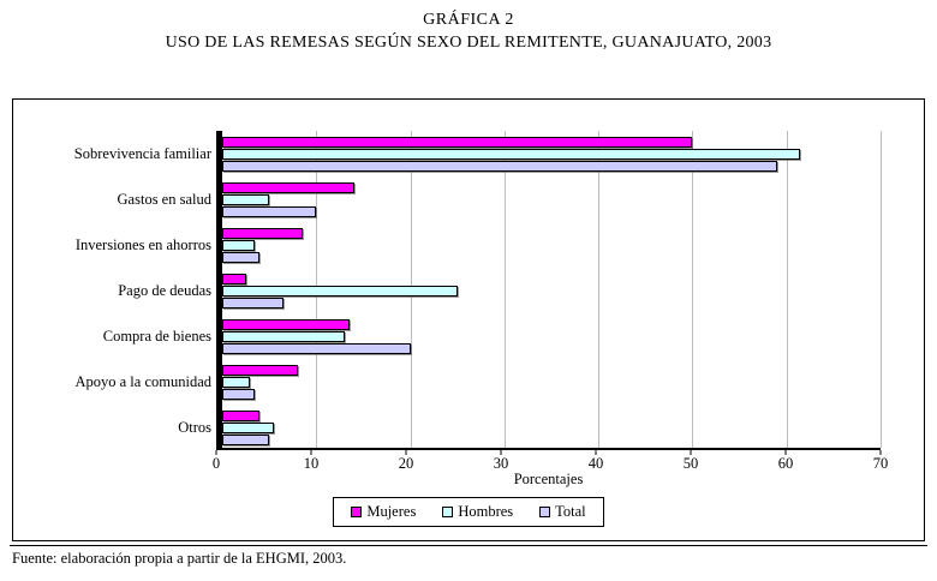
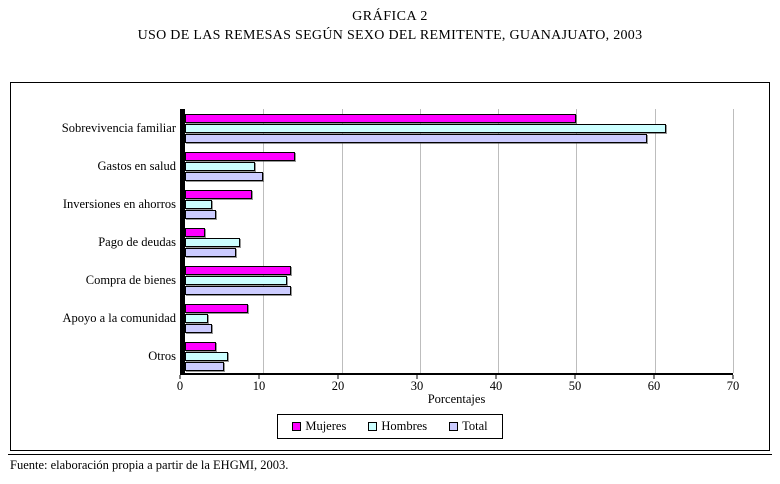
Hombres/Gastos en salud: 5 -> 9
Hombres/Pago de deudas: 25 -> 7
Total/Compra de bienes: 20 -> 14
